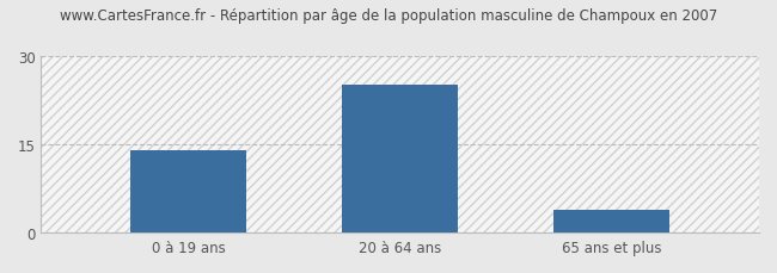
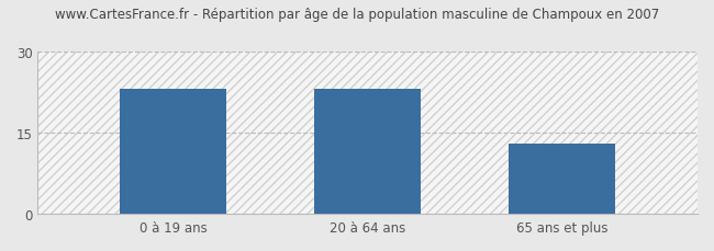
0 à 19 ans: 14 -> 23
20 à 64 ans: 25 -> 23
65 ans et plus: 4 -> 13
